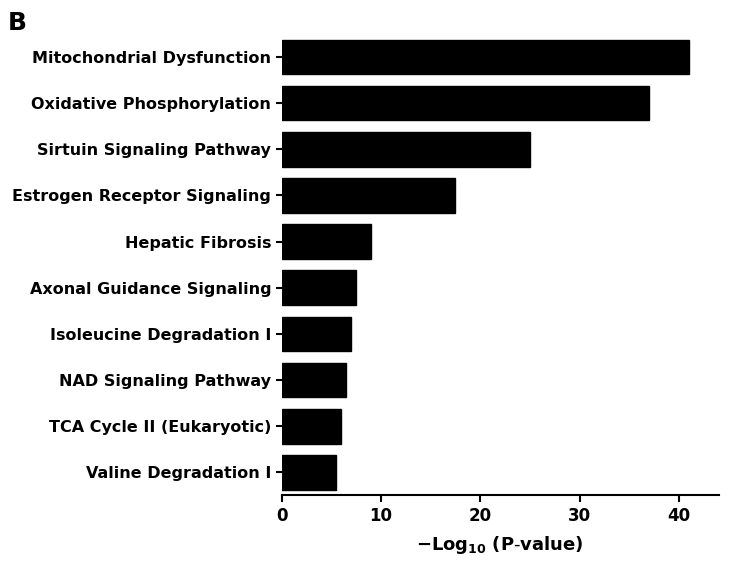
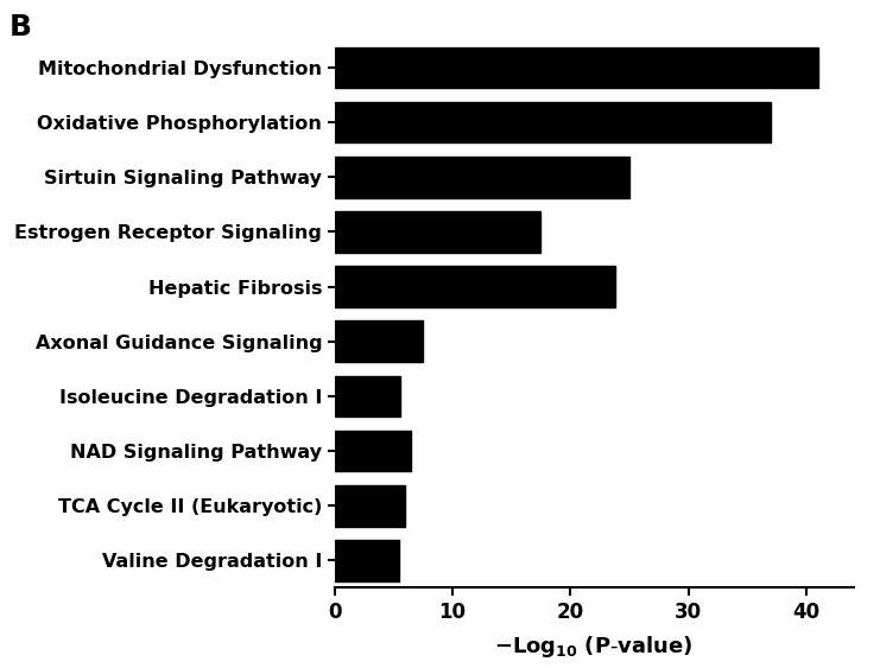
Hepatic Fibrosis: 9.0 -> 23.8
Isoleucine Degradation I: 7.0 -> 5.6
